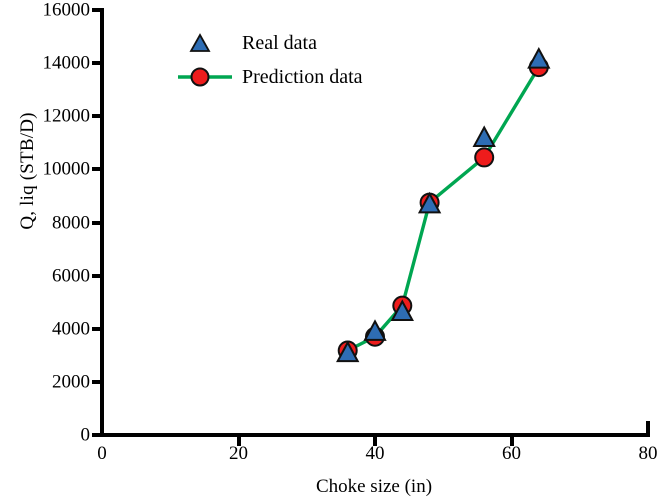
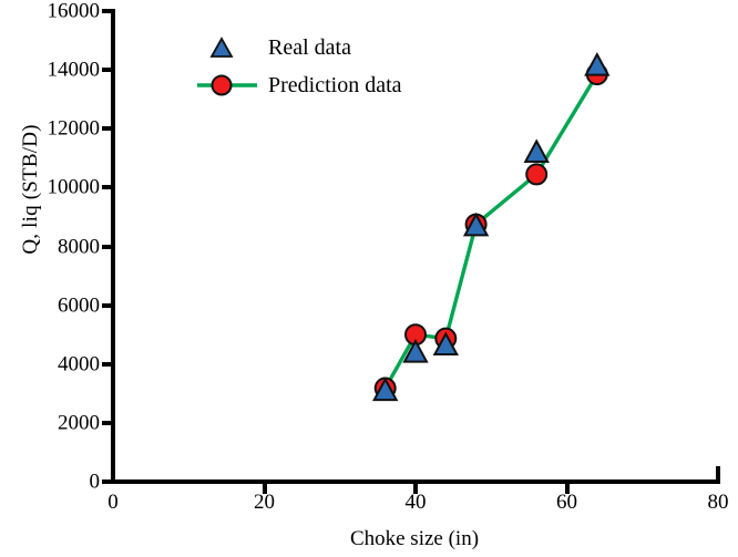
Real data/40: 3900 -> 4400
Prediction data/40: 3700 -> 5000
